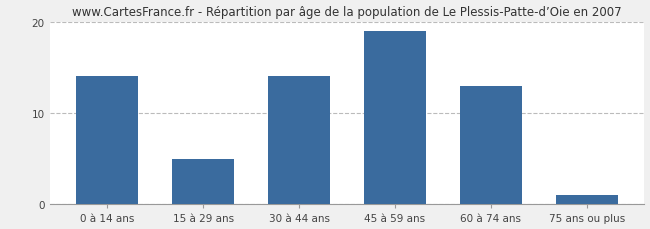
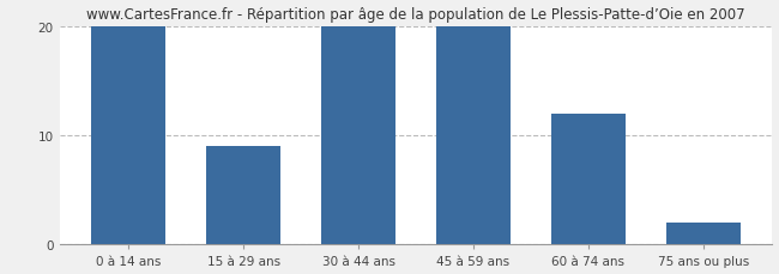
0 à 14 ans: 14 -> 20
15 à 29 ans: 5 -> 9
30 à 44 ans: 14 -> 20
45 à 59 ans: 19 -> 20
60 à 74 ans: 13 -> 12
75 ans ou plus: 1 -> 2
